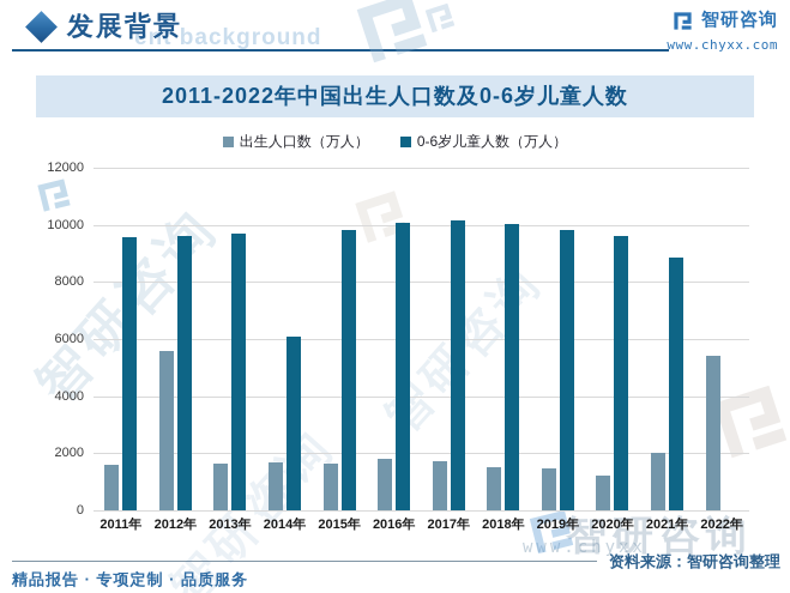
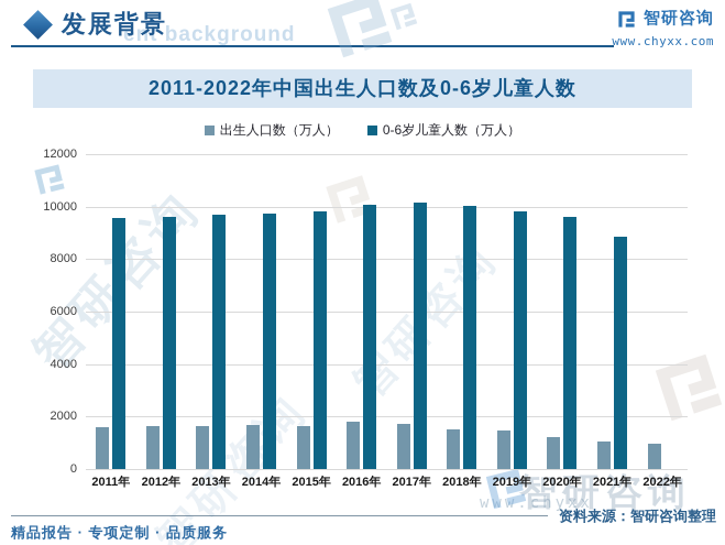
出生人口数（万人）/2012年: 5600 -> 1600
0-6岁儿童人数（万人）/2014年: 6100 -> 9800
出生人口数（万人）/2021年: 2000 -> 1100
出生人口数（万人）/2022年: 5400 -> 1000
